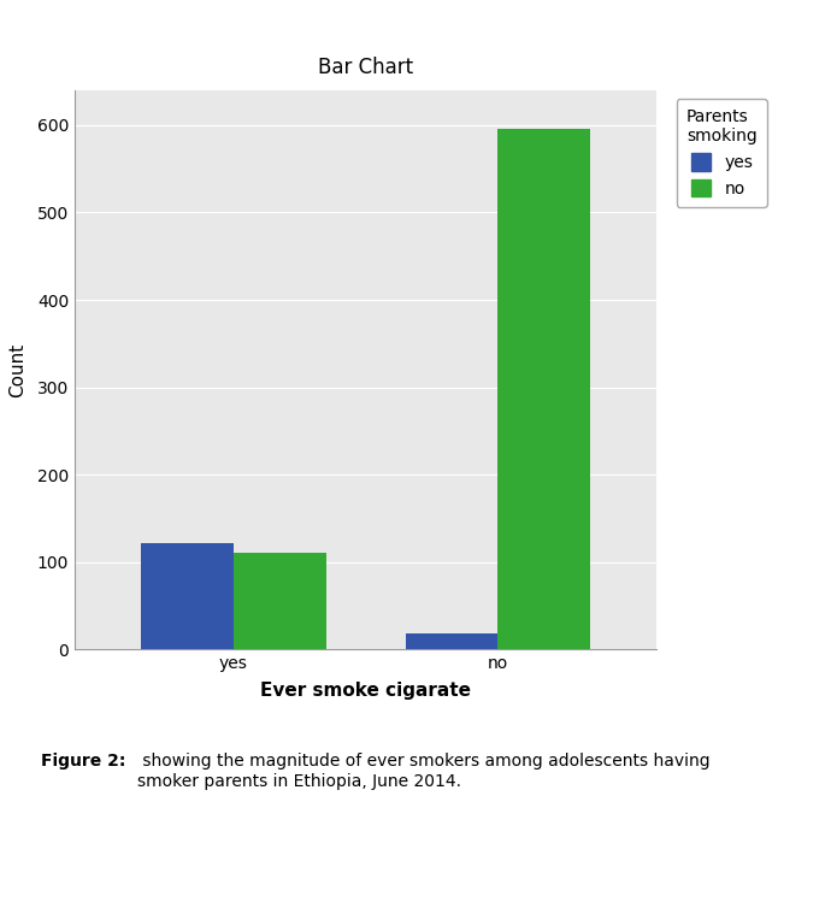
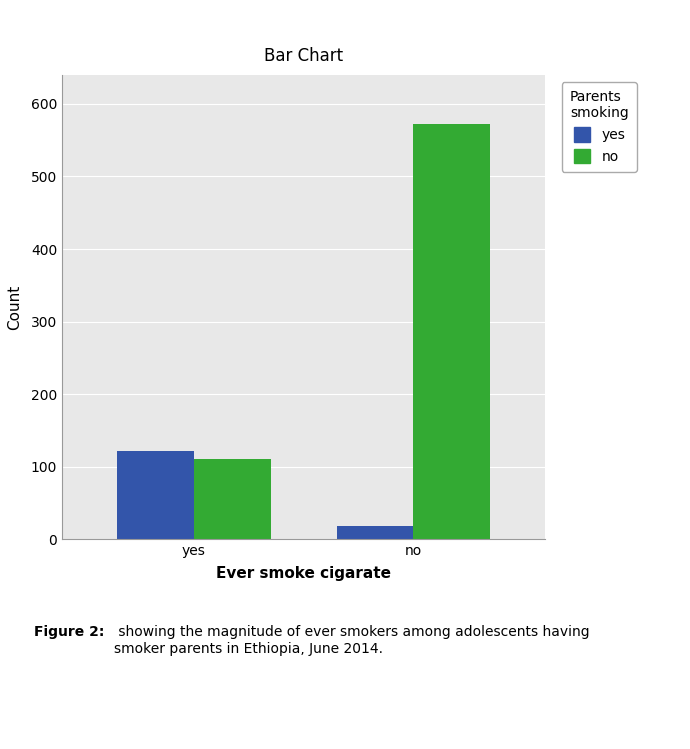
no/no: 596 -> 572
